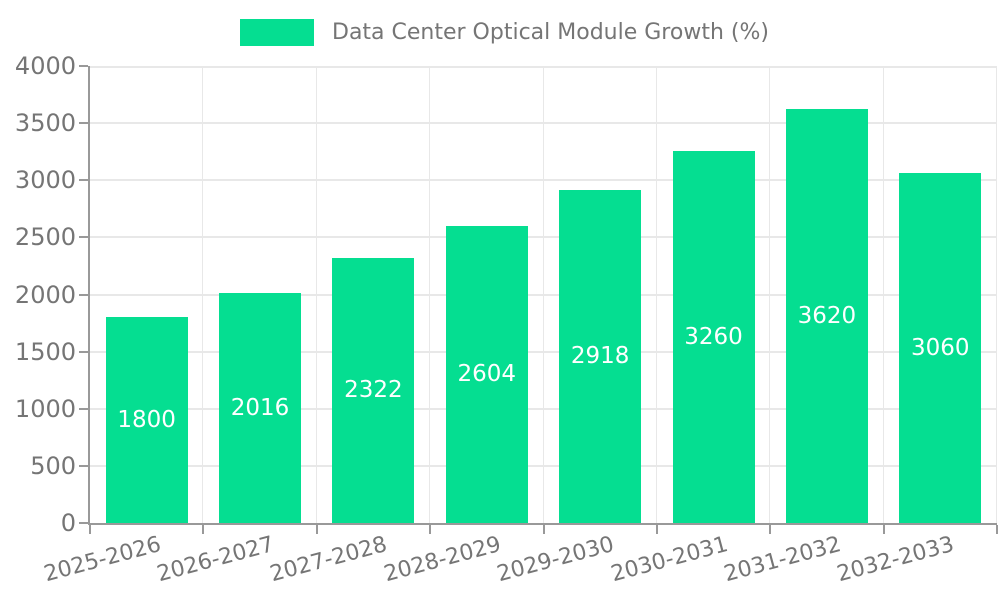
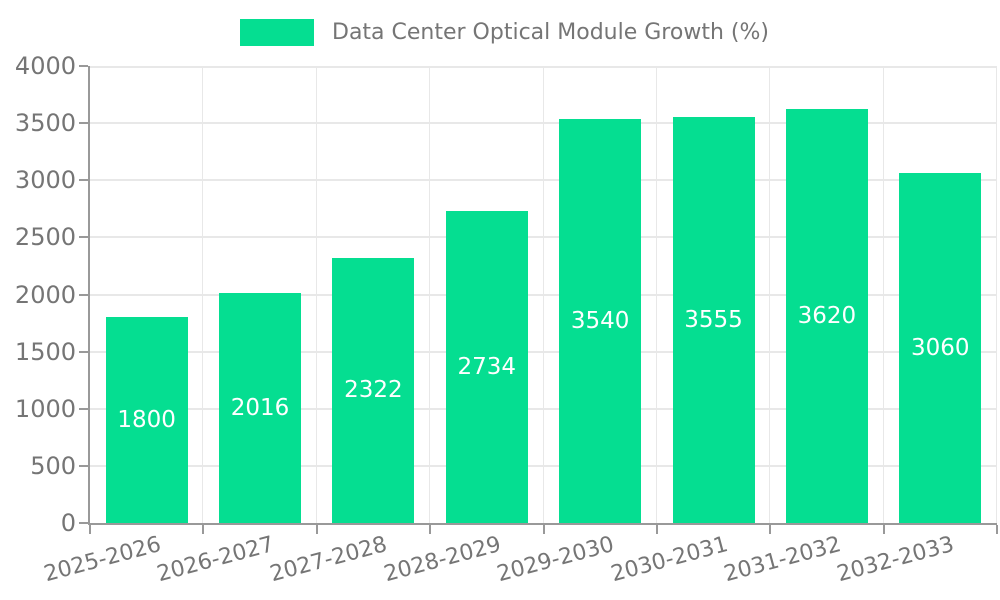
2028-2029: 2604 -> 2734
2029-2030: 2918 -> 3540
2030-2031: 3260 -> 3555
